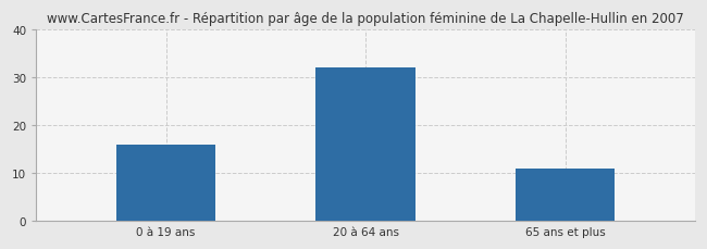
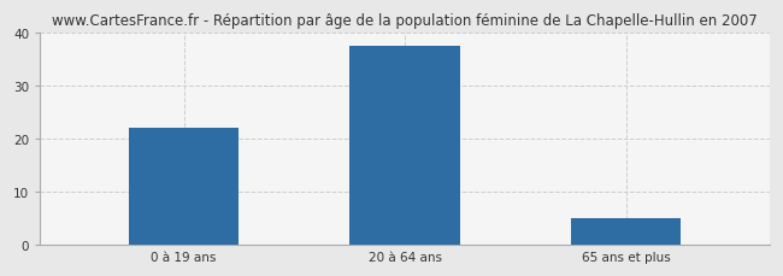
0 à 19 ans: 16.0 -> 22.0
20 à 64 ans: 32.0 -> 37.5
65 ans et plus: 11.0 -> 5.0
